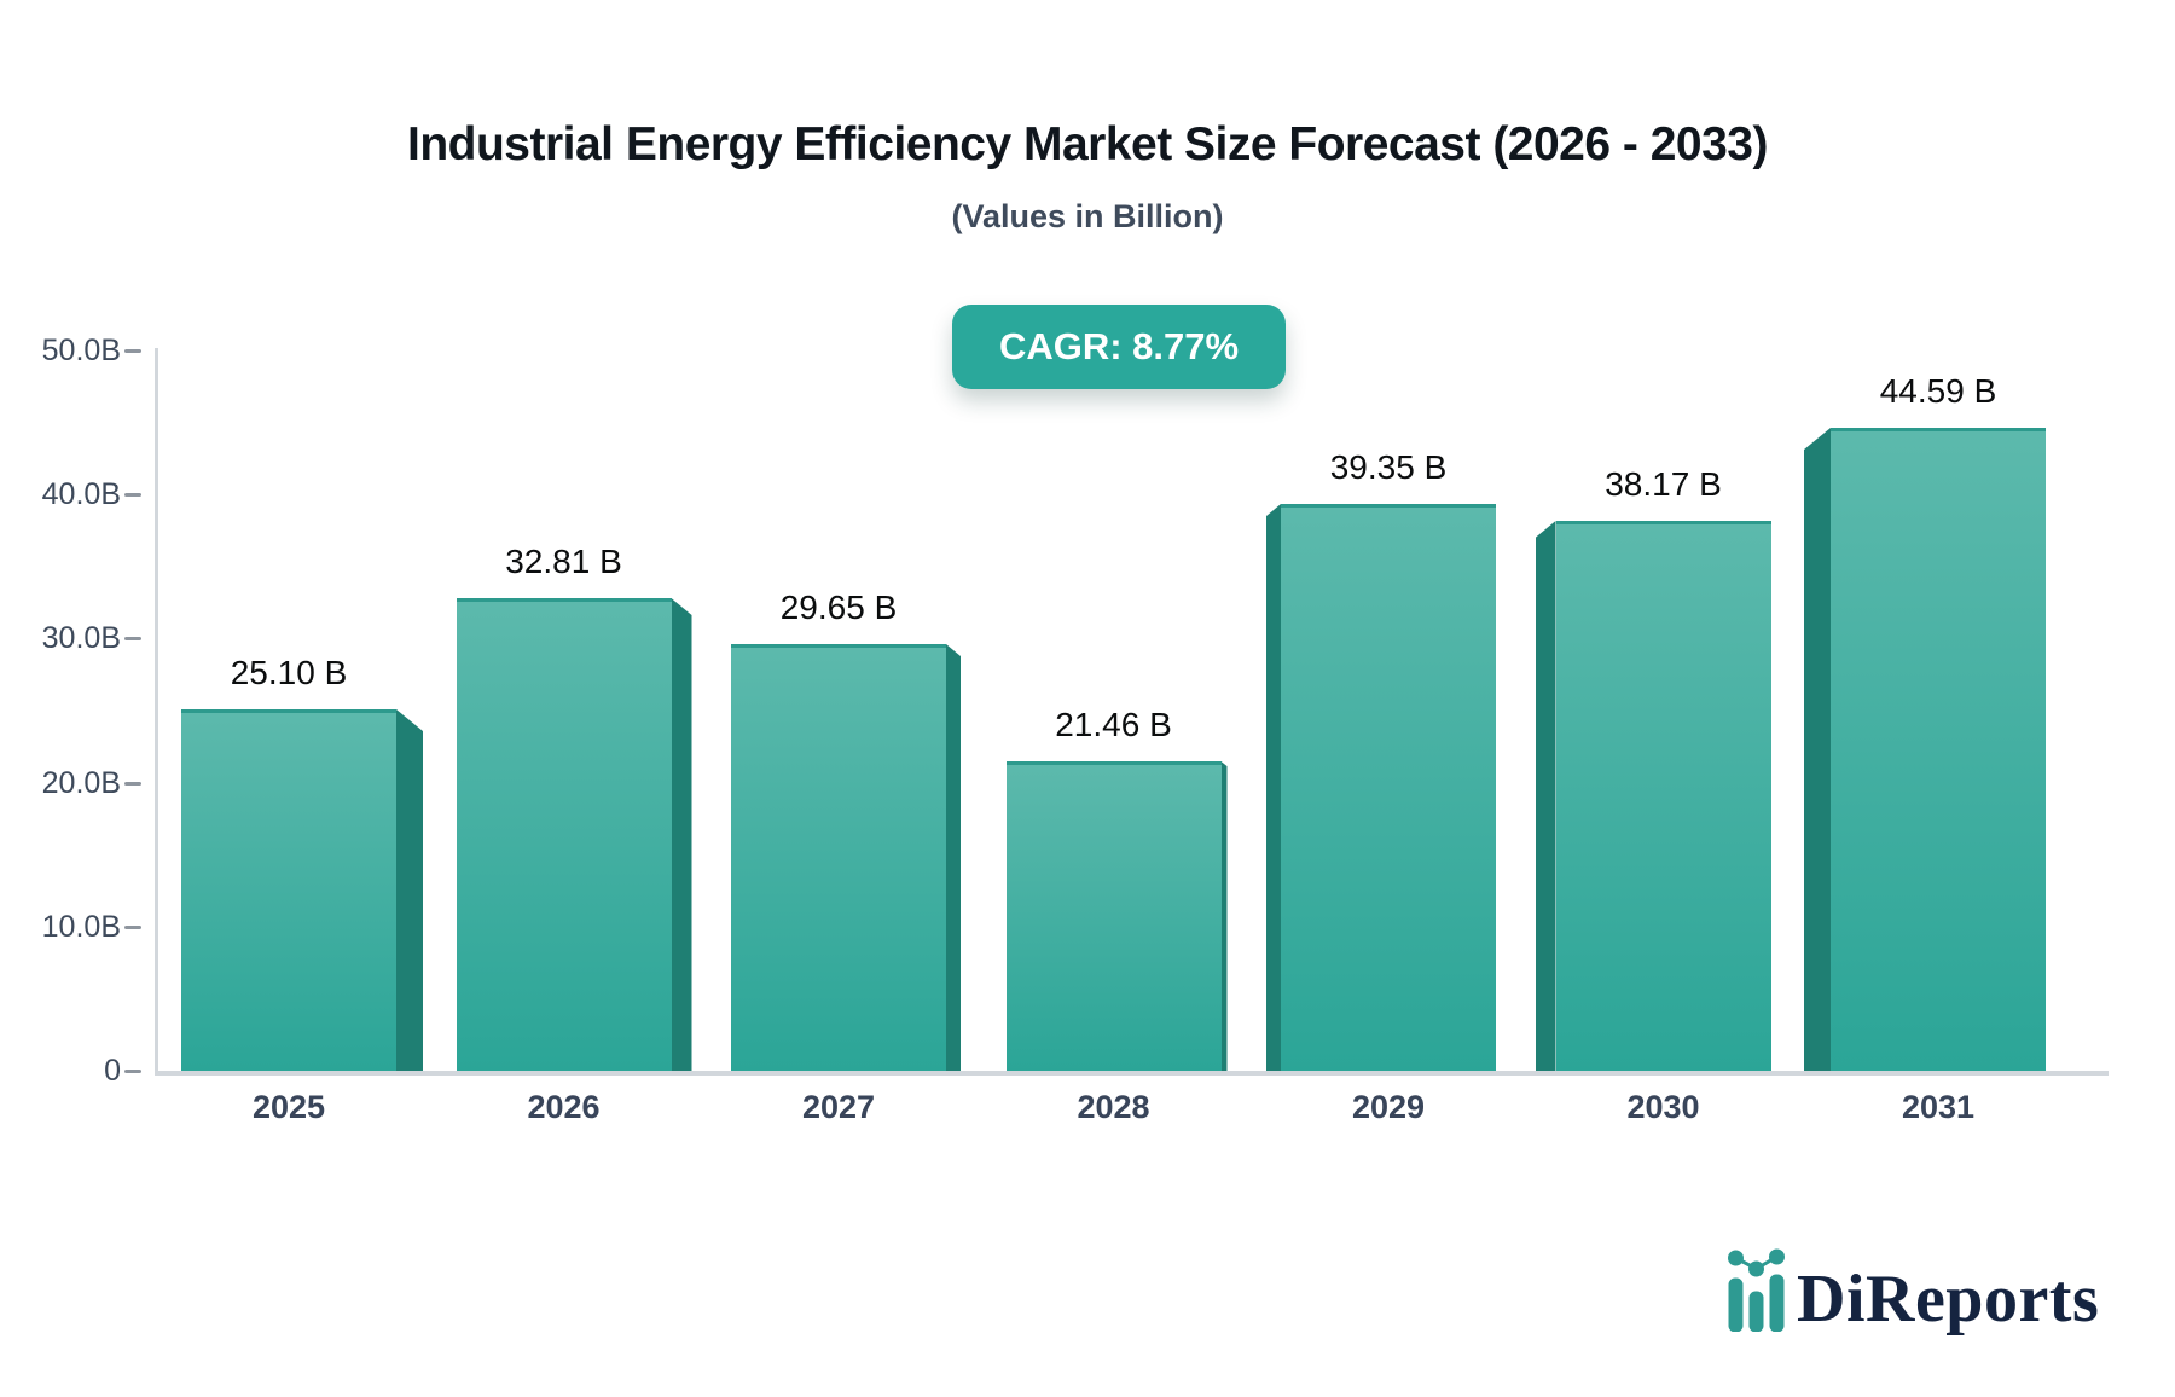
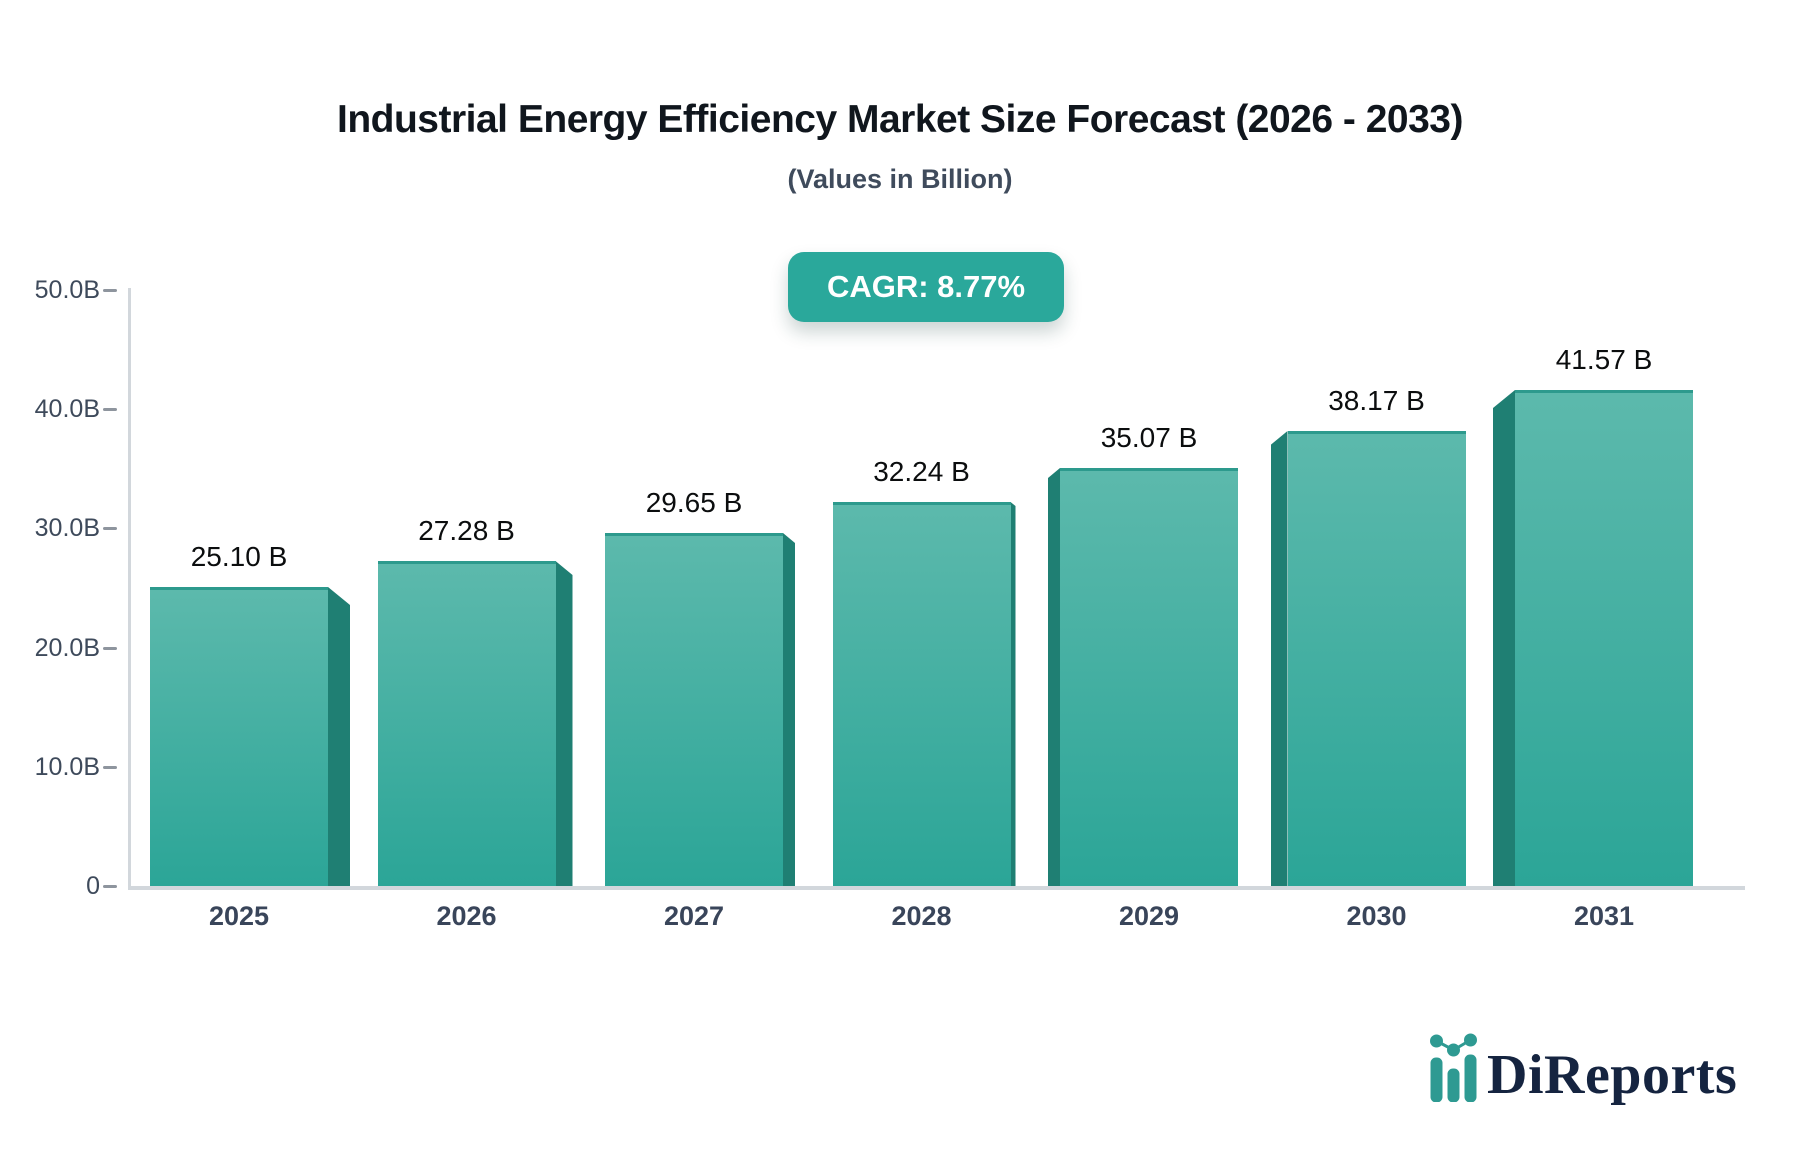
2026: 32.81 -> 27.28
2028: 21.46 -> 32.24
2029: 39.35 -> 35.07
2031: 44.59 -> 41.57
